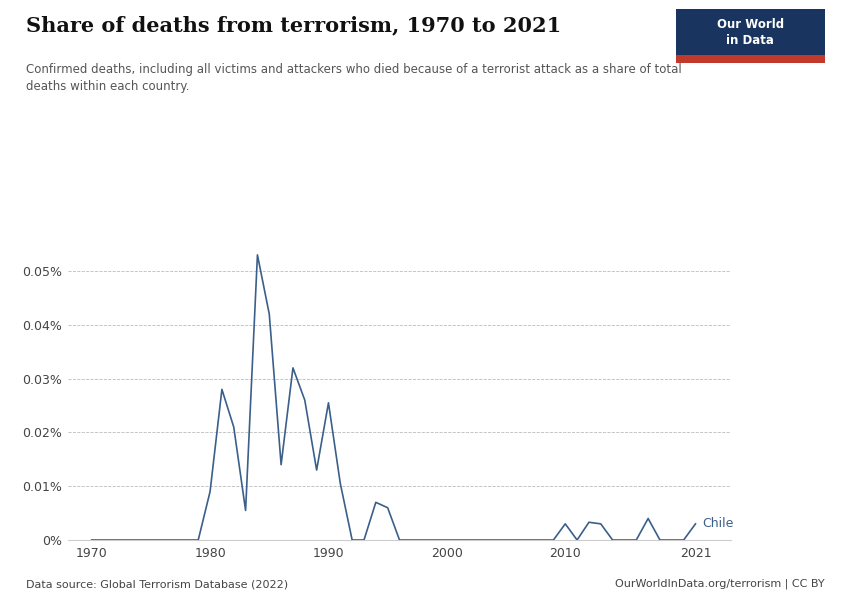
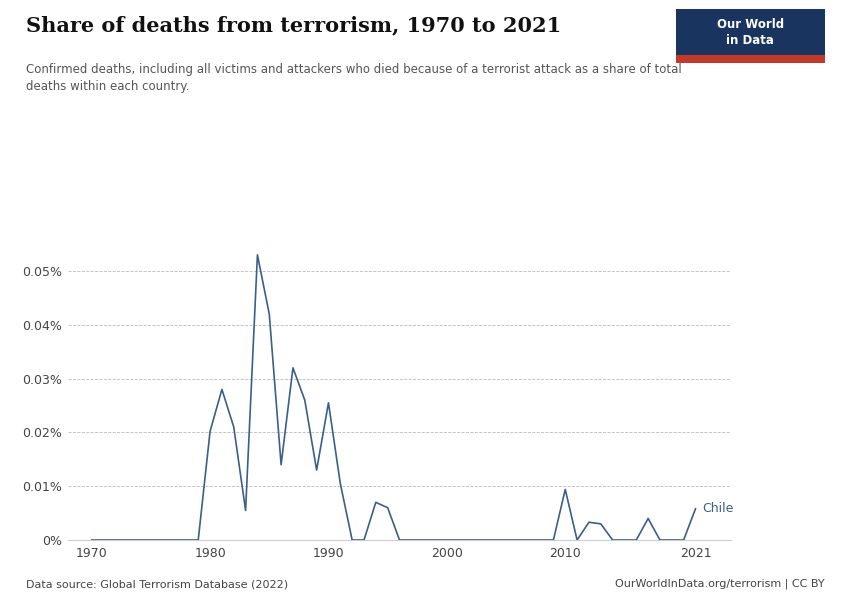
1980: 0.0090% -> 0.0202%
2010: 0.0030% -> 0.0094%
2021: 0.0030% -> 0.0058%
